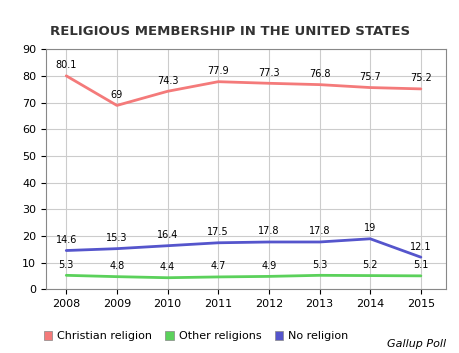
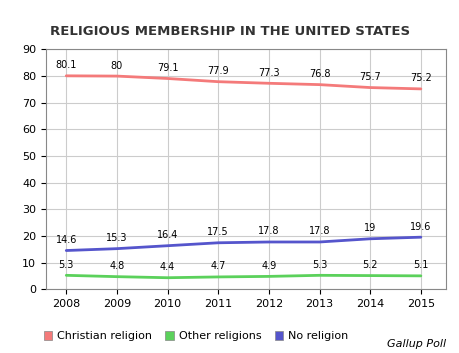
Christian religion/2009: 69 -> 80
Christian religion/2010: 74.3 -> 79.1
No religion/2015: 12.1 -> 19.6
